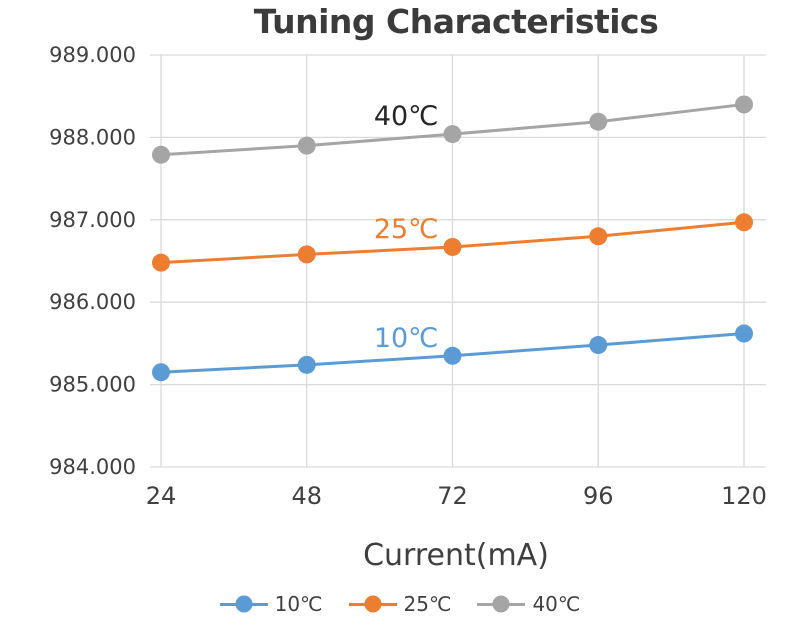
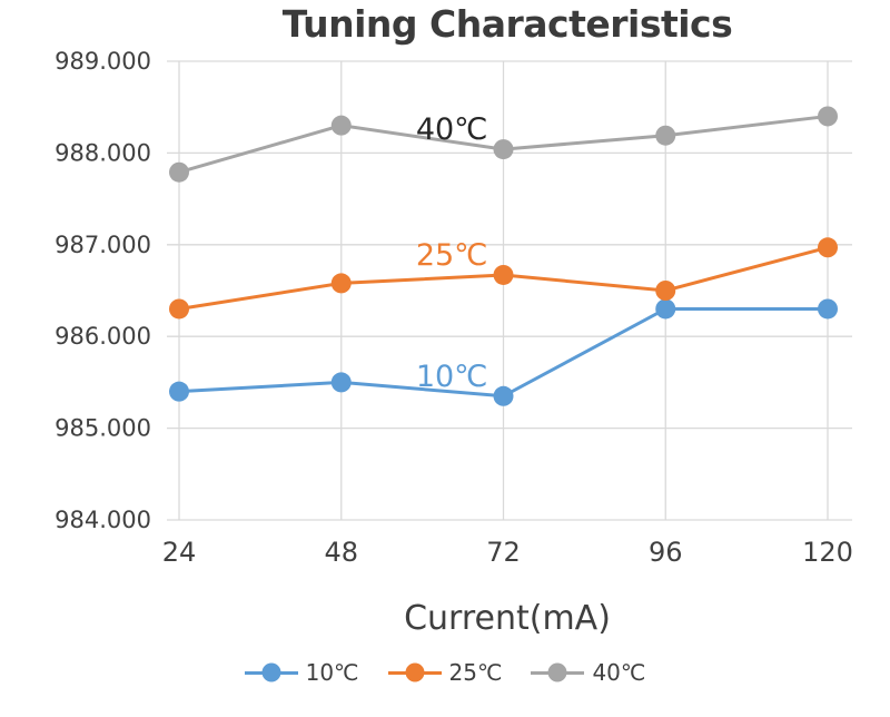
10℃/24: 985.1 -> 985.4
25℃/24: 986.5 -> 986.3
10℃/48: 985.2 -> 985.5
40℃/48: 987.9 -> 988.3
10℃/96: 985.5 -> 986.3
25℃/96: 986.8 -> 986.5
10℃/120: 985.6 -> 986.3
